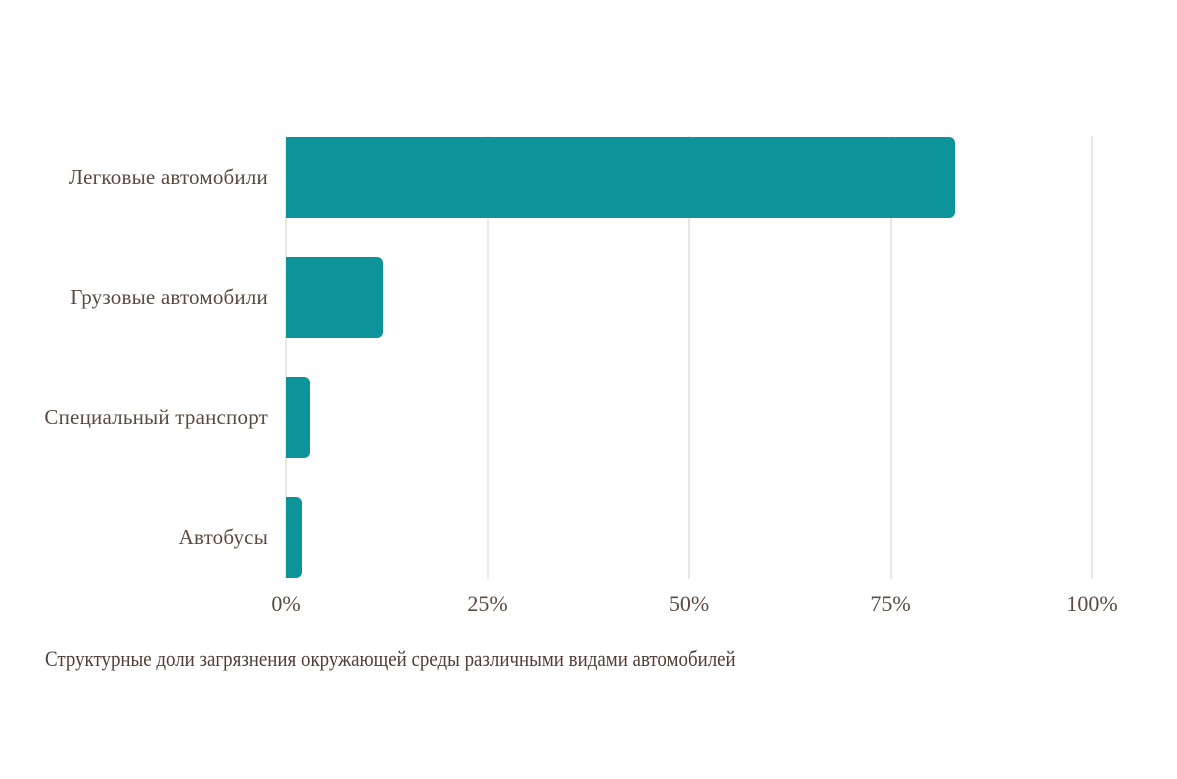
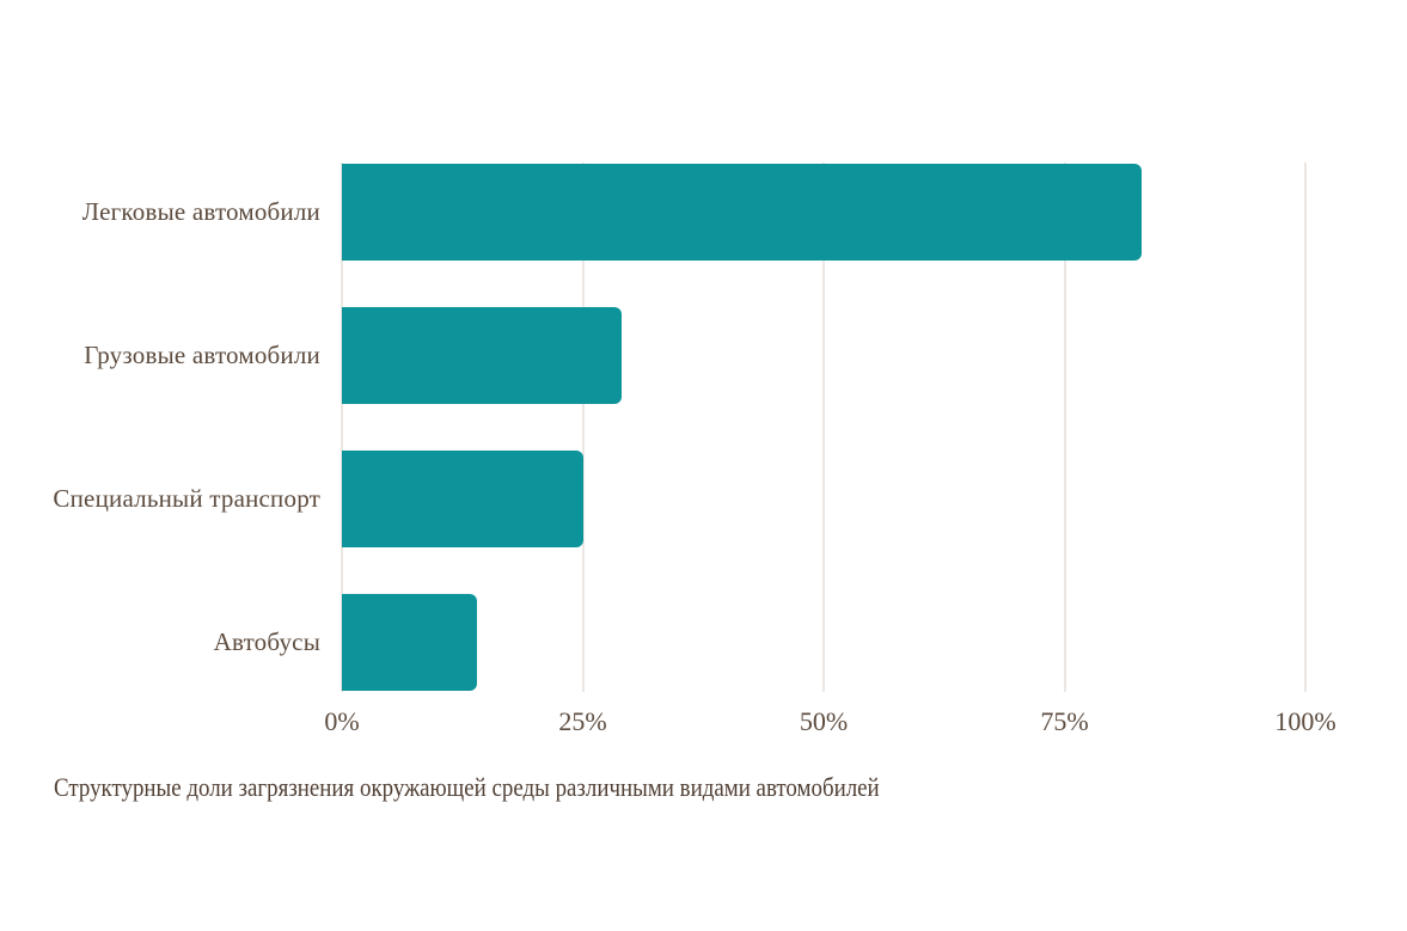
Грузовые автомобили: 12% -> 29%
Специальный транспорт: 3% -> 25%
Автобусы: 2% -> 14%
